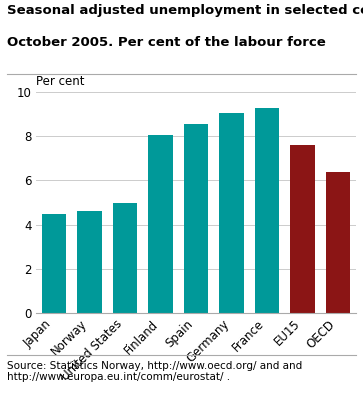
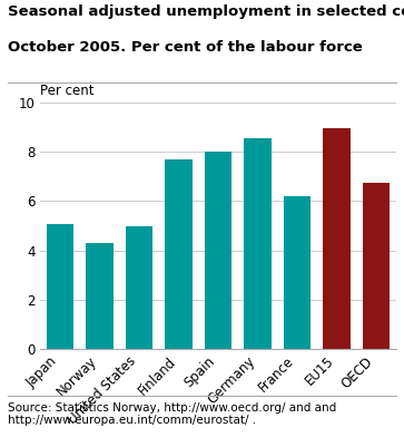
Japan: 4.50 -> 5.05
Norway: 4.60 -> 4.30
Finland: 8.05 -> 7.70
Spain: 8.55 -> 8.00
Germany: 9.05 -> 8.55
France: 9.30 -> 6.20
EU15: 7.60 -> 8.95
OECD: 6.40 -> 6.75
